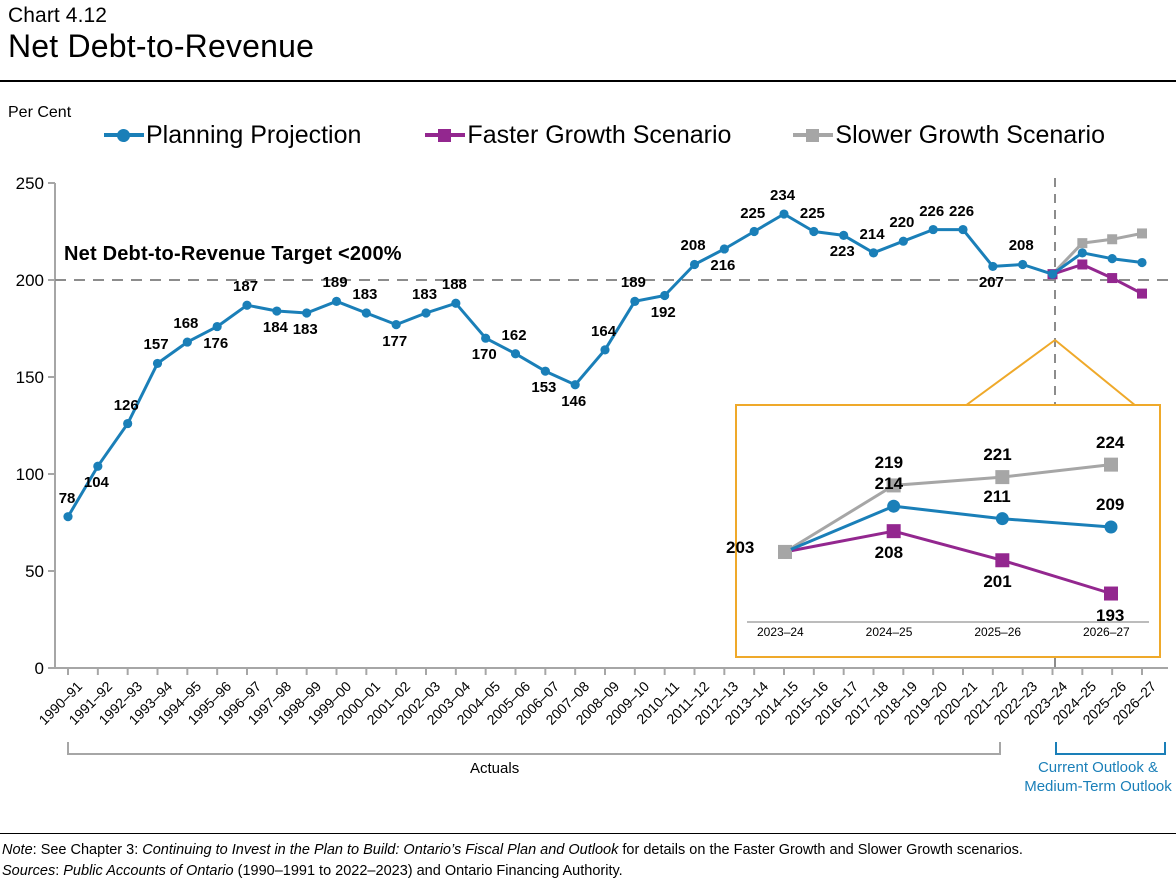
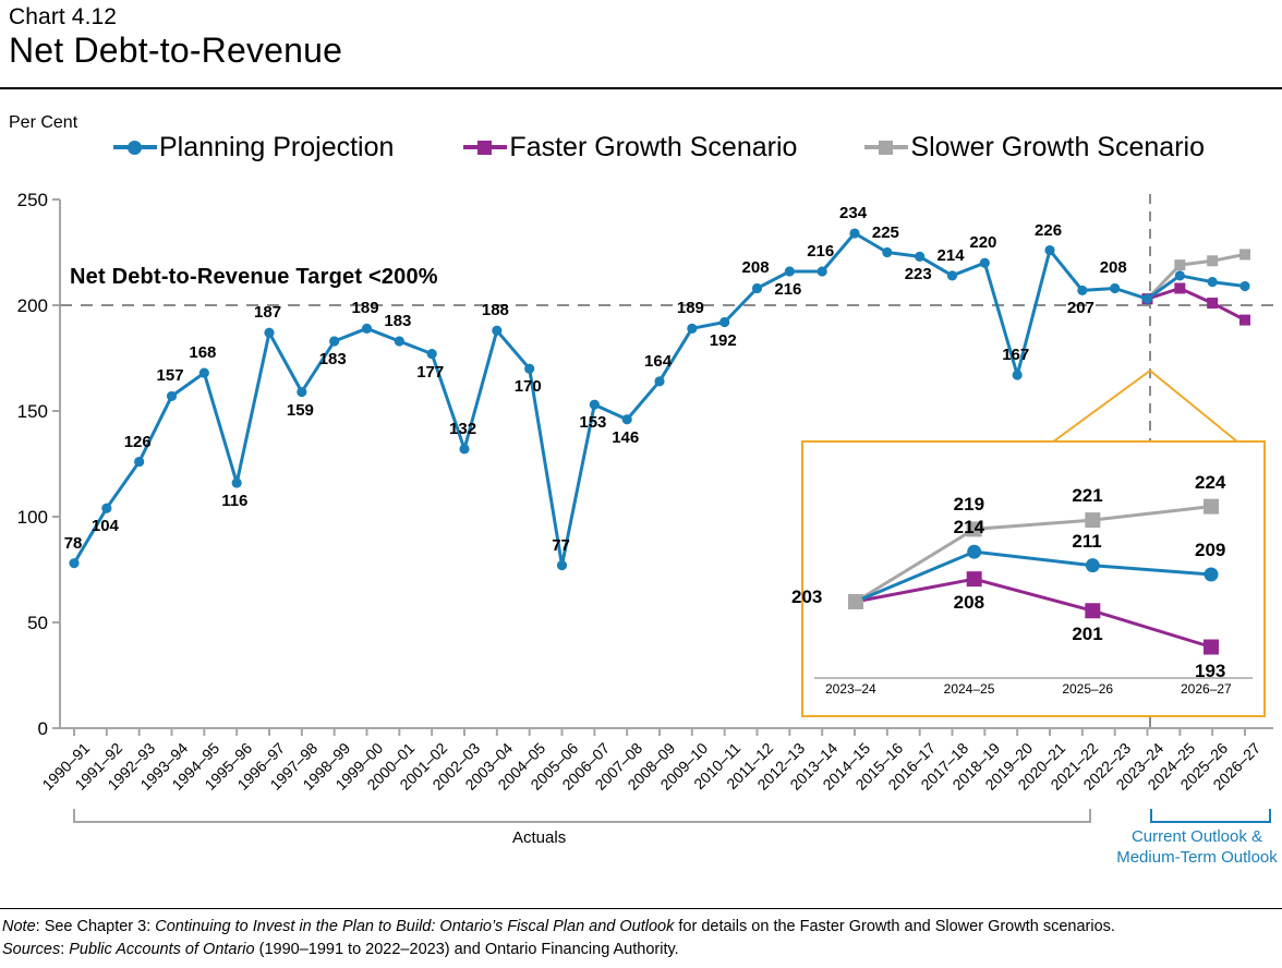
Planning Projection/1995–96: 176 -> 116
Planning Projection/1997–98: 184 -> 159
Planning Projection/2002–03: 183 -> 132
Planning Projection/2005–06: 162 -> 77
Planning Projection/2013–14: 225 -> 216
Planning Projection/2019–20: 226 -> 167
